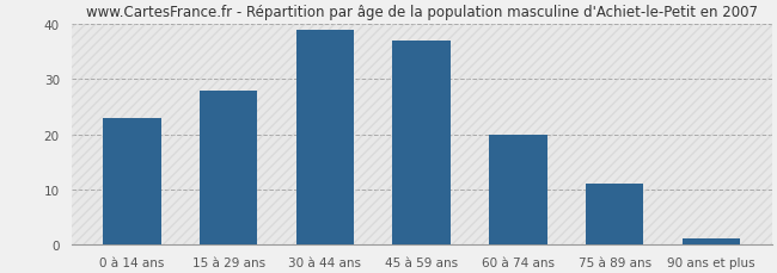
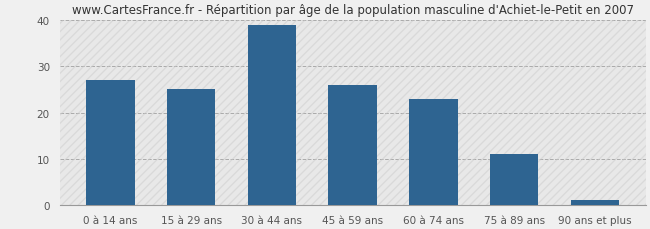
0 à 14 ans: 23 -> 27
15 à 29 ans: 28 -> 25
45 à 59 ans: 37 -> 26
60 à 74 ans: 20 -> 23
